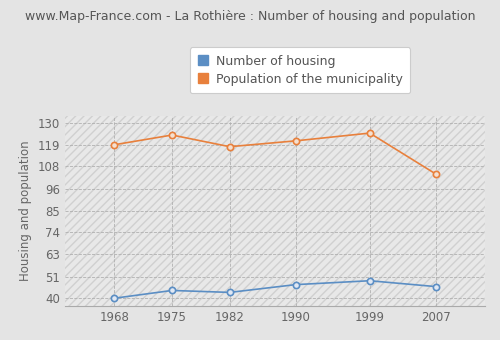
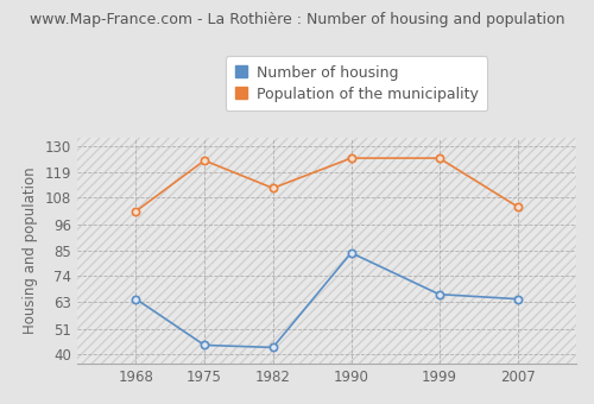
Number of housing/1968: 40 -> 64
Population of the municipality/1968: 119 -> 102
Population of the municipality/1982: 118 -> 112
Number of housing/1990: 47 -> 84
Population of the municipality/1990: 121 -> 125
Number of housing/1999: 49 -> 66
Number of housing/2007: 46 -> 64
